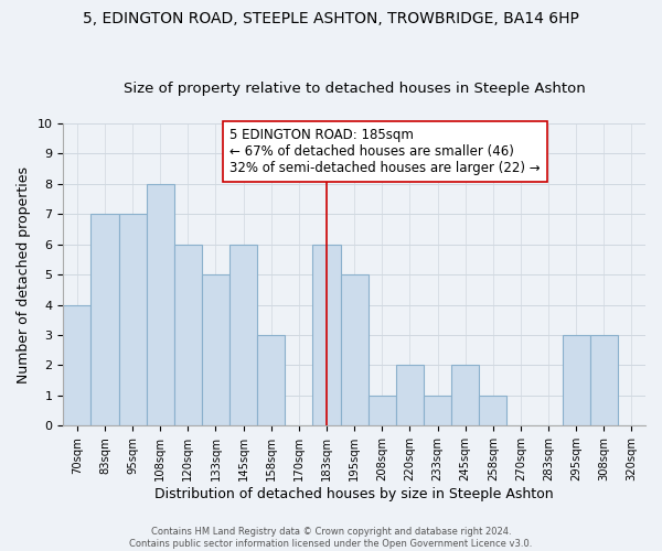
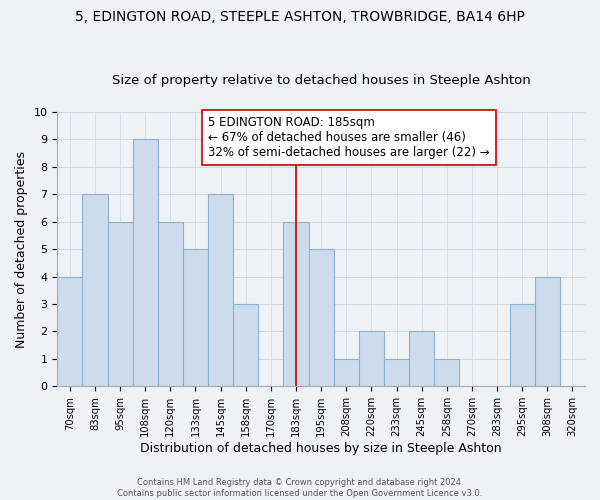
95sqm: 7 -> 6
108sqm: 8 -> 9
145sqm: 6 -> 7
308sqm: 3 -> 4
